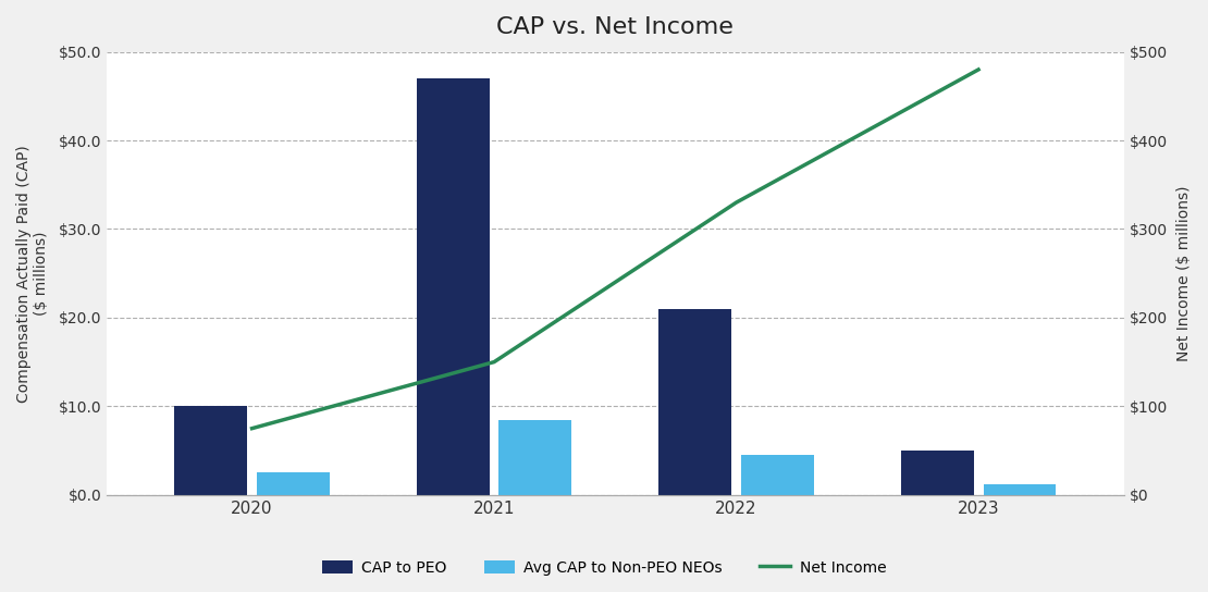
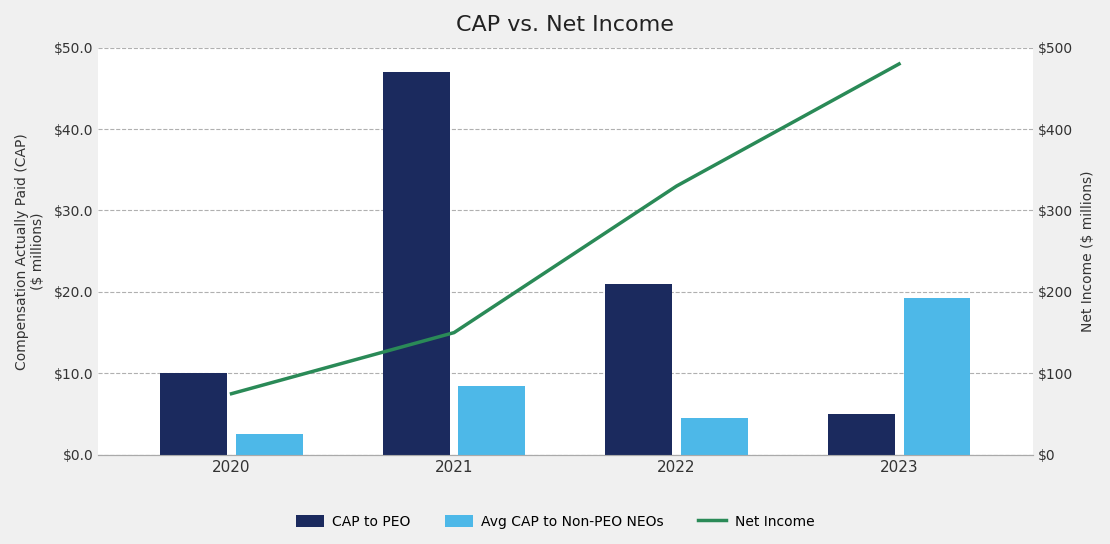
Avg CAP to Non-PEO NEOs/2023: $1.2 -> $19.2
